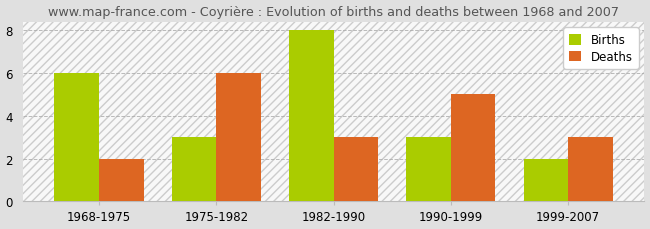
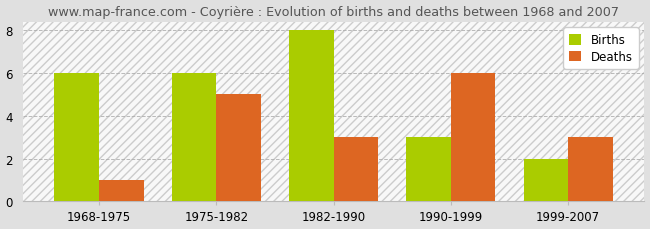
Deaths/1968-1975: 2 -> 1
Births/1975-1982: 3 -> 6
Deaths/1975-1982: 6 -> 5
Deaths/1990-1999: 5 -> 6
